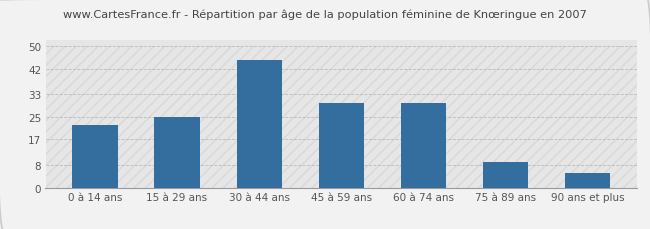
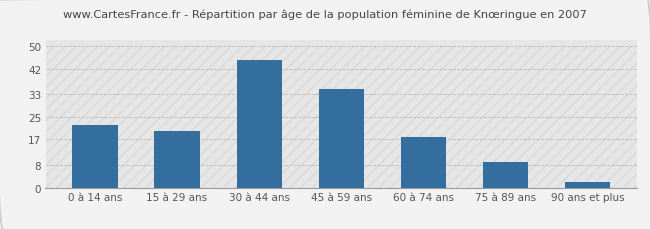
15 à 29 ans: 25 -> 20
45 à 59 ans: 30 -> 35
60 à 74 ans: 30 -> 18
90 ans et plus: 5 -> 2
